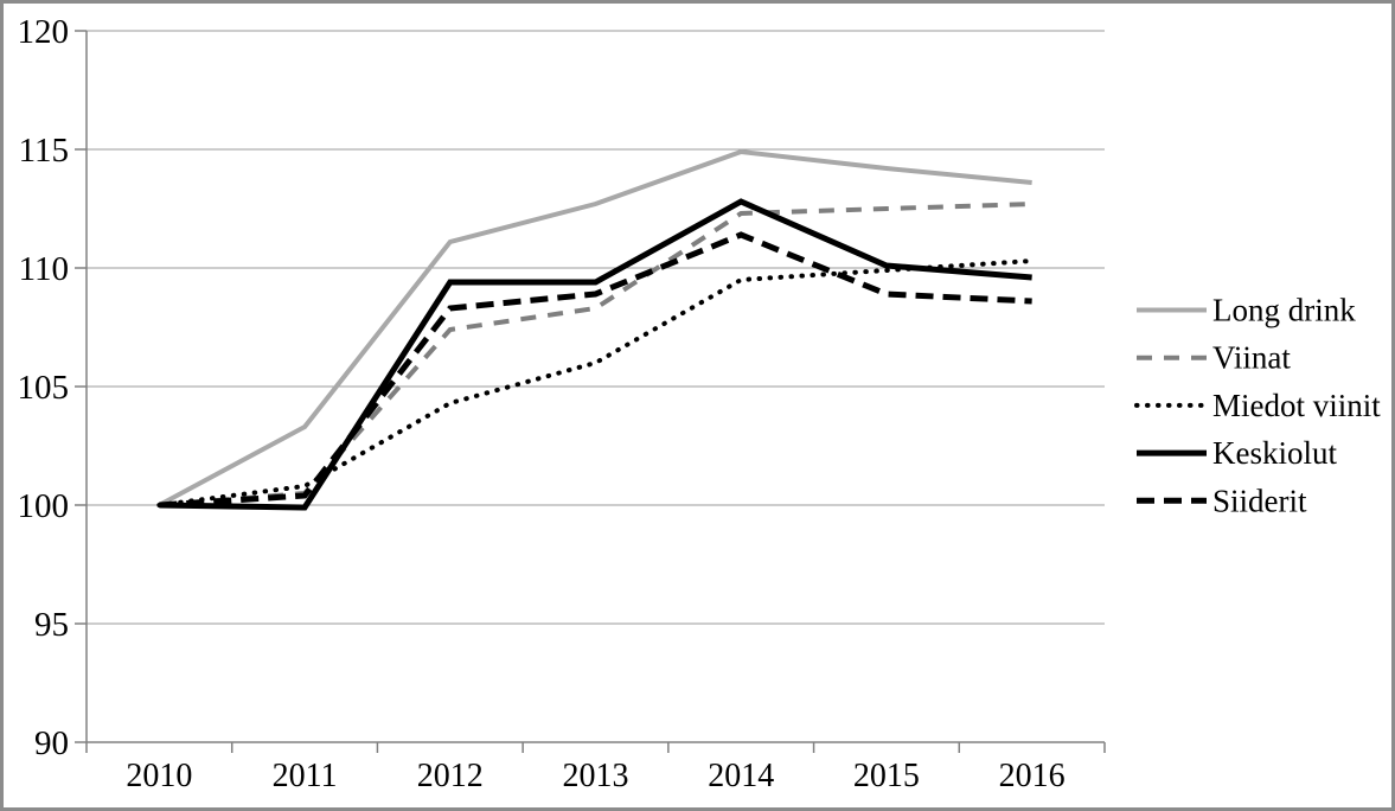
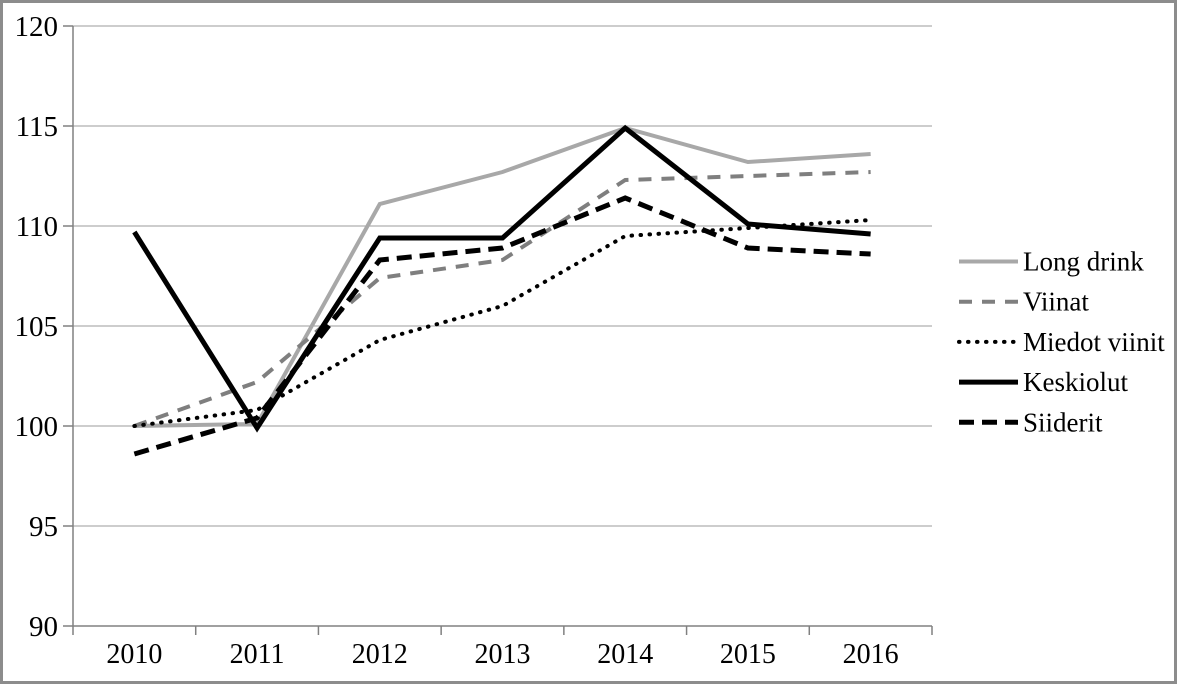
Keskiolut/2010: 100.0 -> 109.7
Siiderit/2010: 100.0 -> 98.6
Long drink/2011: 103.3 -> 100.1
Viinat/2011: 100.5 -> 102.2
Keskiolut/2014: 112.8 -> 114.9
Long drink/2015: 114.2 -> 113.2
